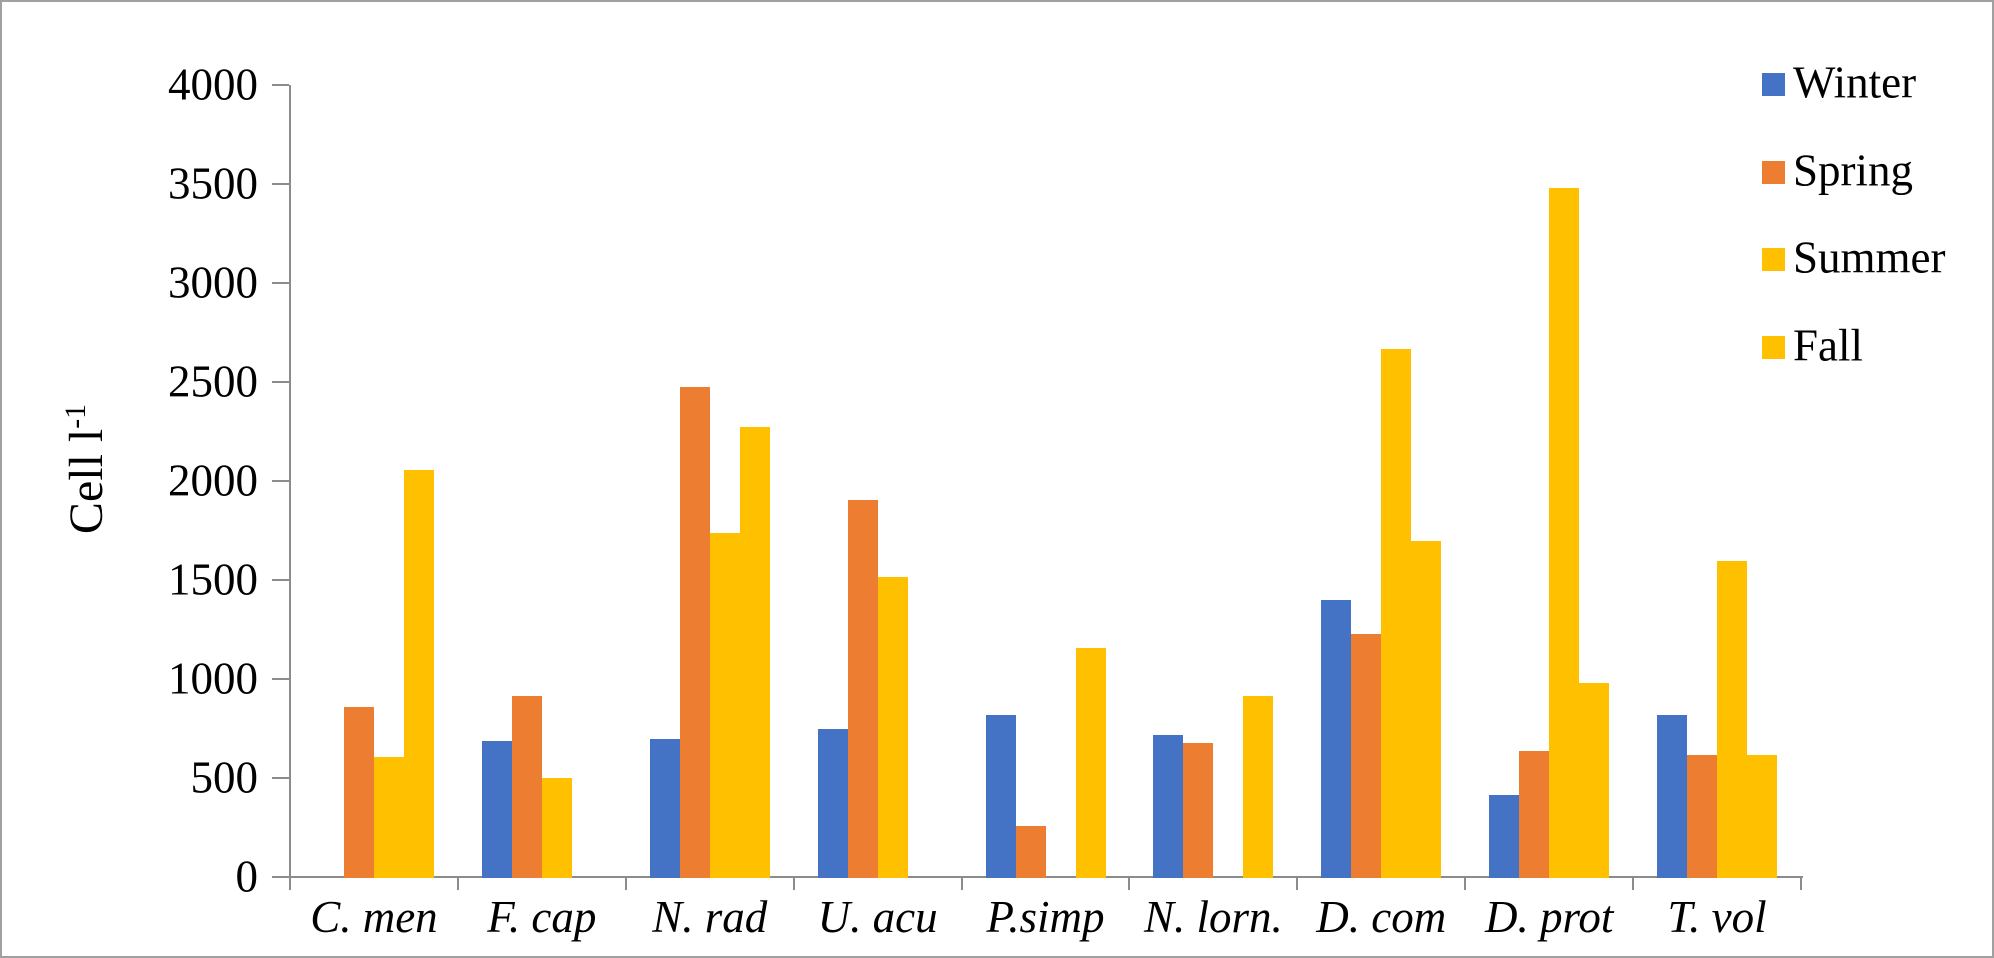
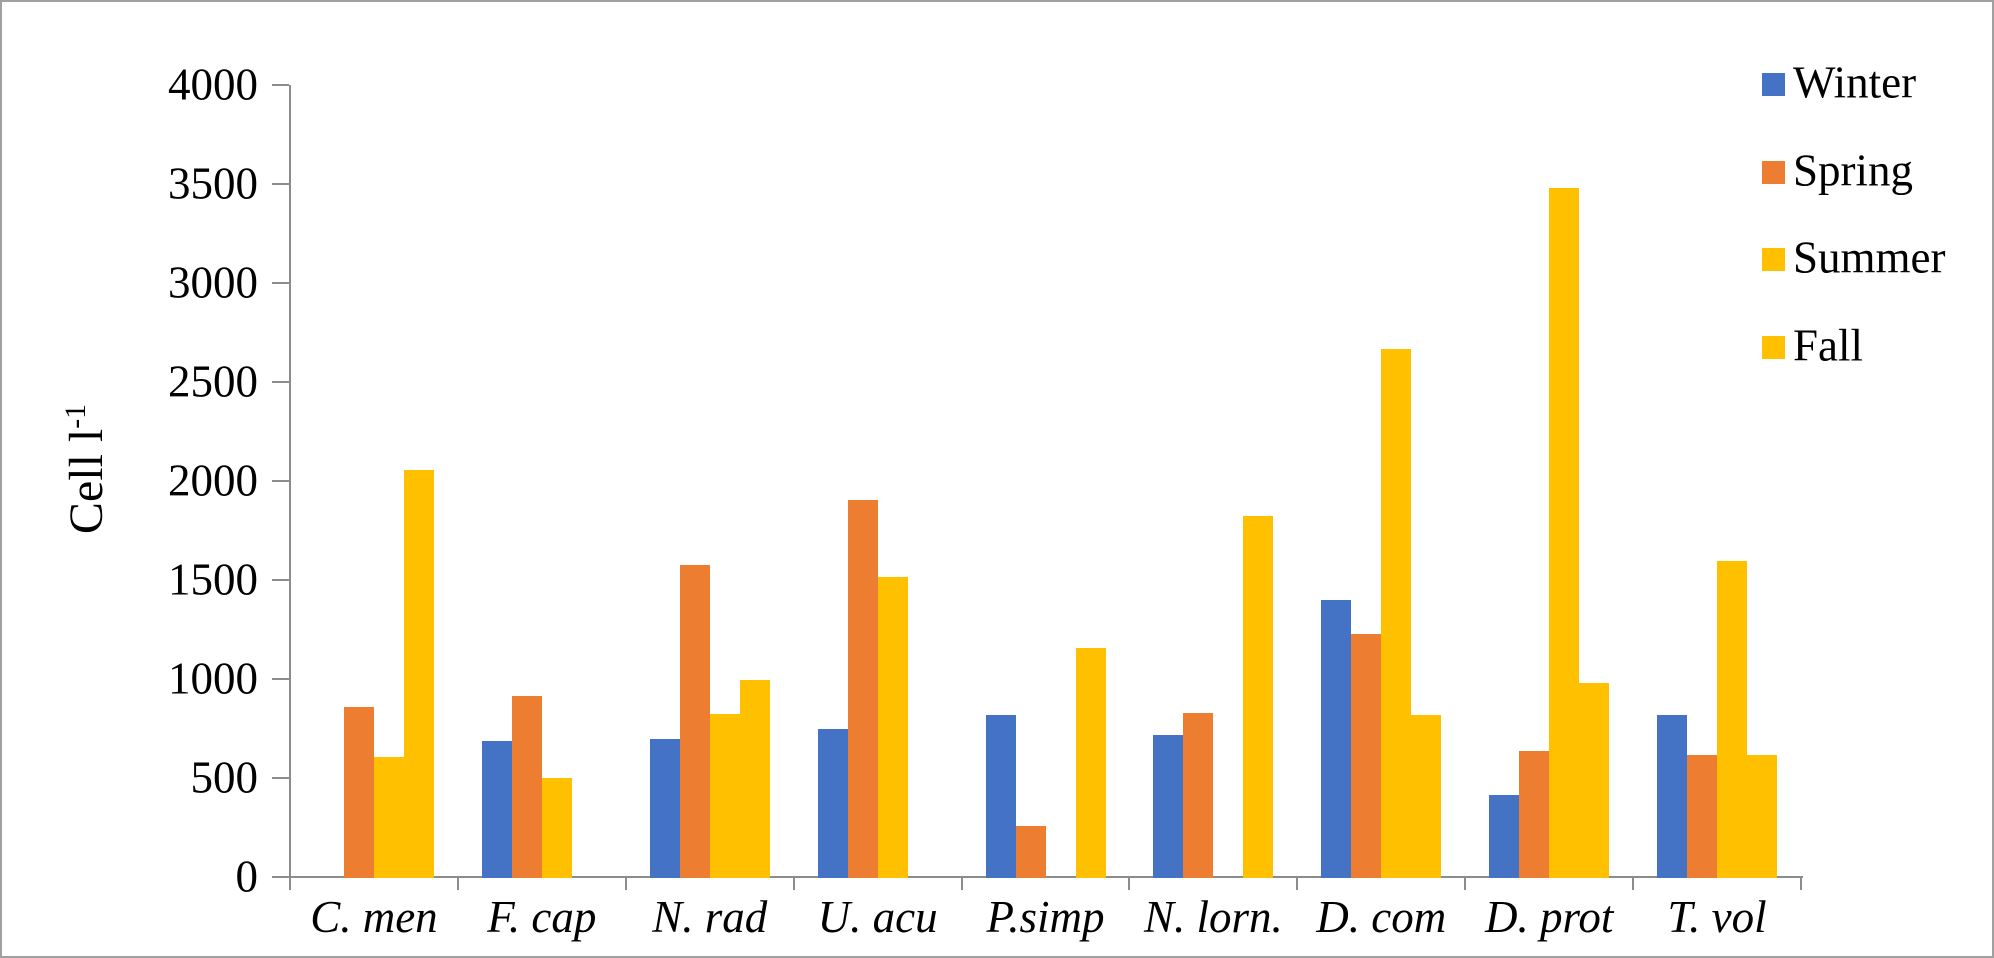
Spring/N. rad: 2480 -> 1580
Summer/N. rad: 1740 -> 830
Fall/N. rad: 2280 -> 1000
Spring/N. lorn.: 680 -> 840
Fall/N. lorn.: 920 -> 1830
Fall/D. com: 1700 -> 820
